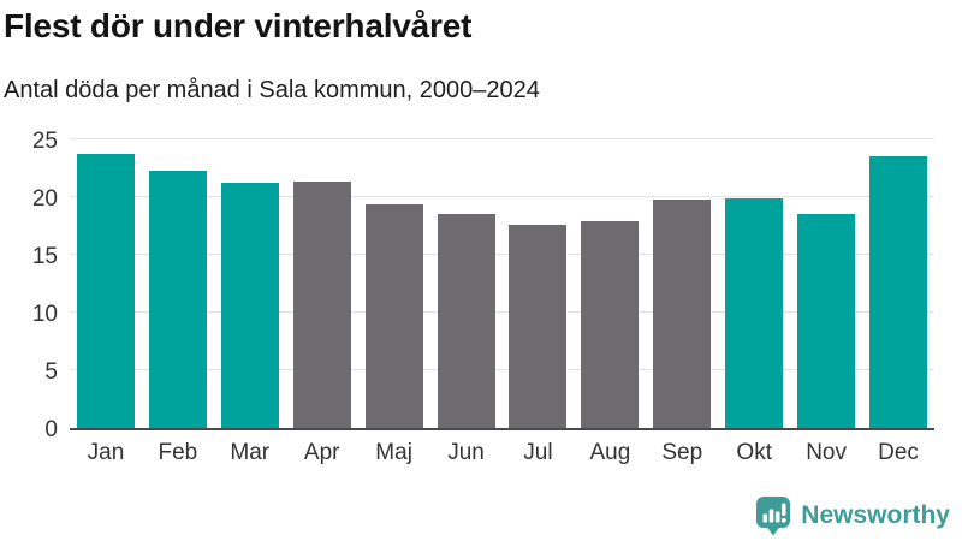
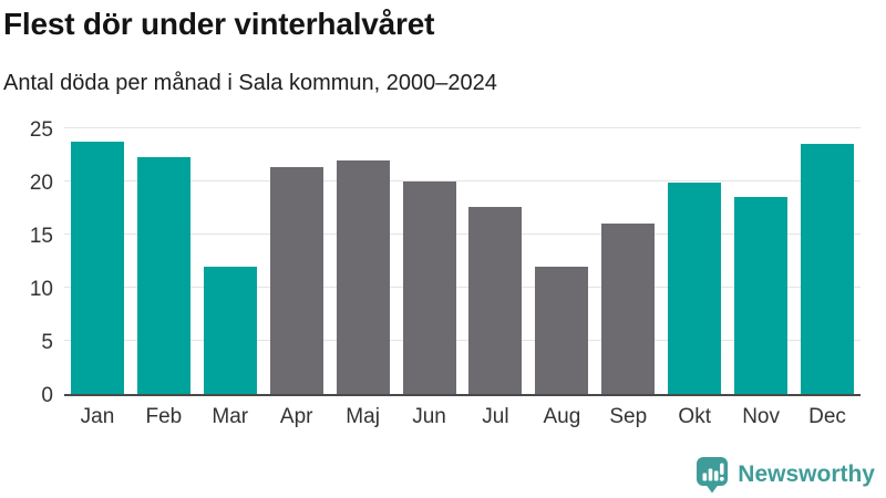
Mar: 21 -> 12
Maj: 19 -> 22
Jun: 18 -> 20
Aug: 18 -> 12
Sep: 20 -> 16
